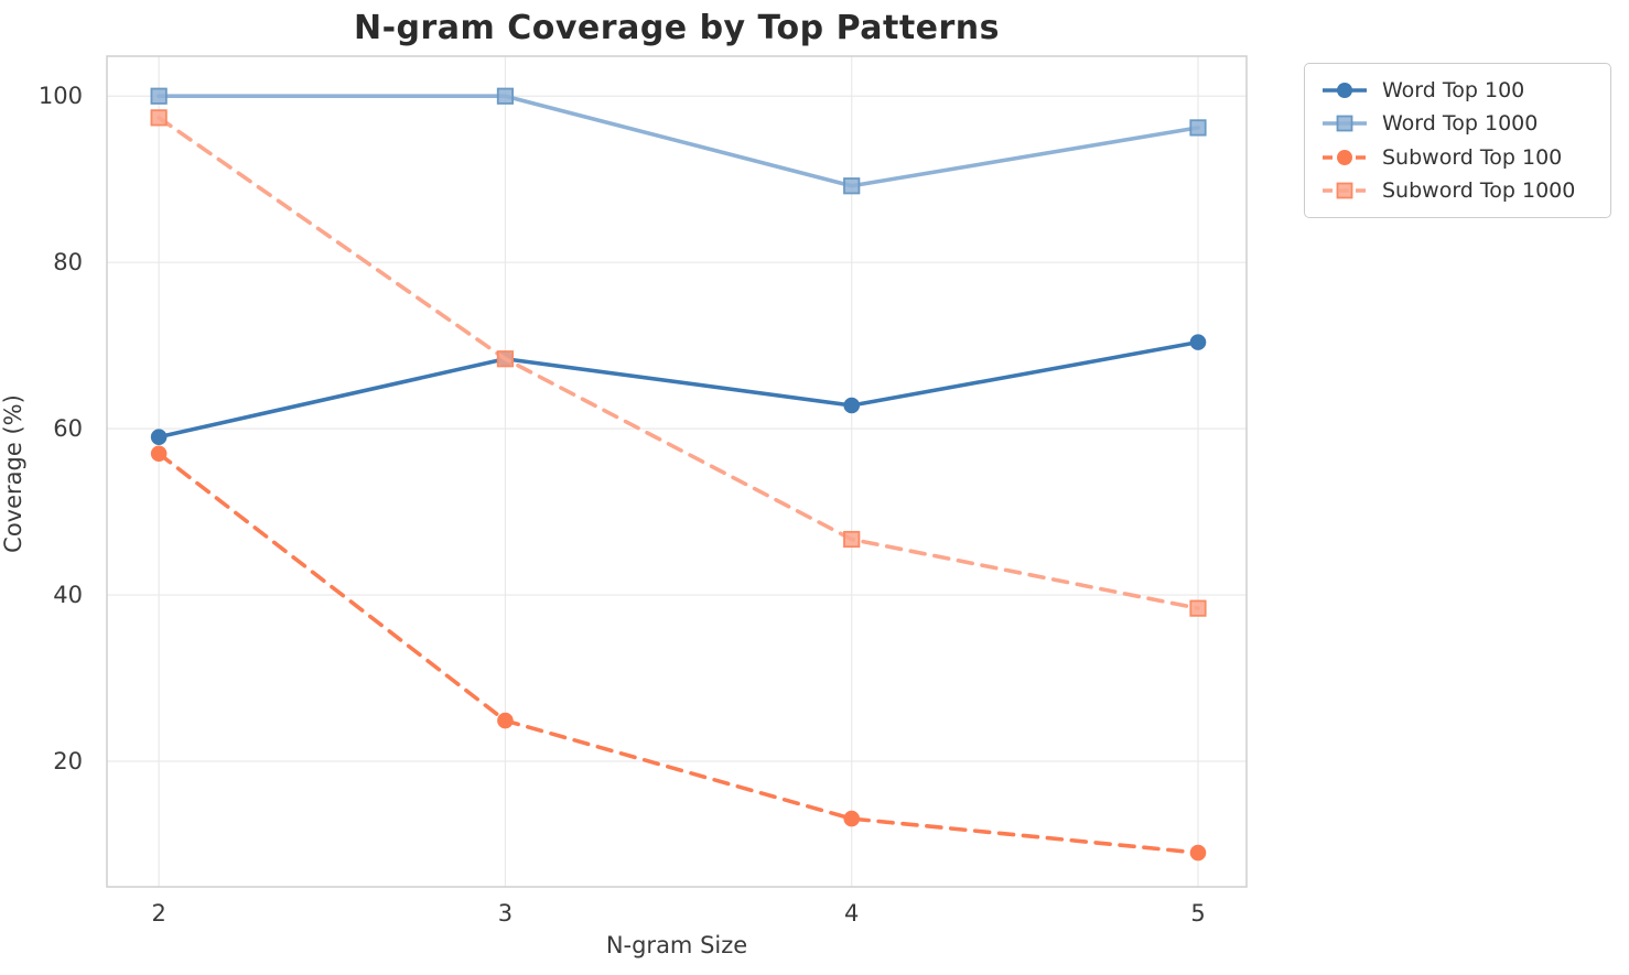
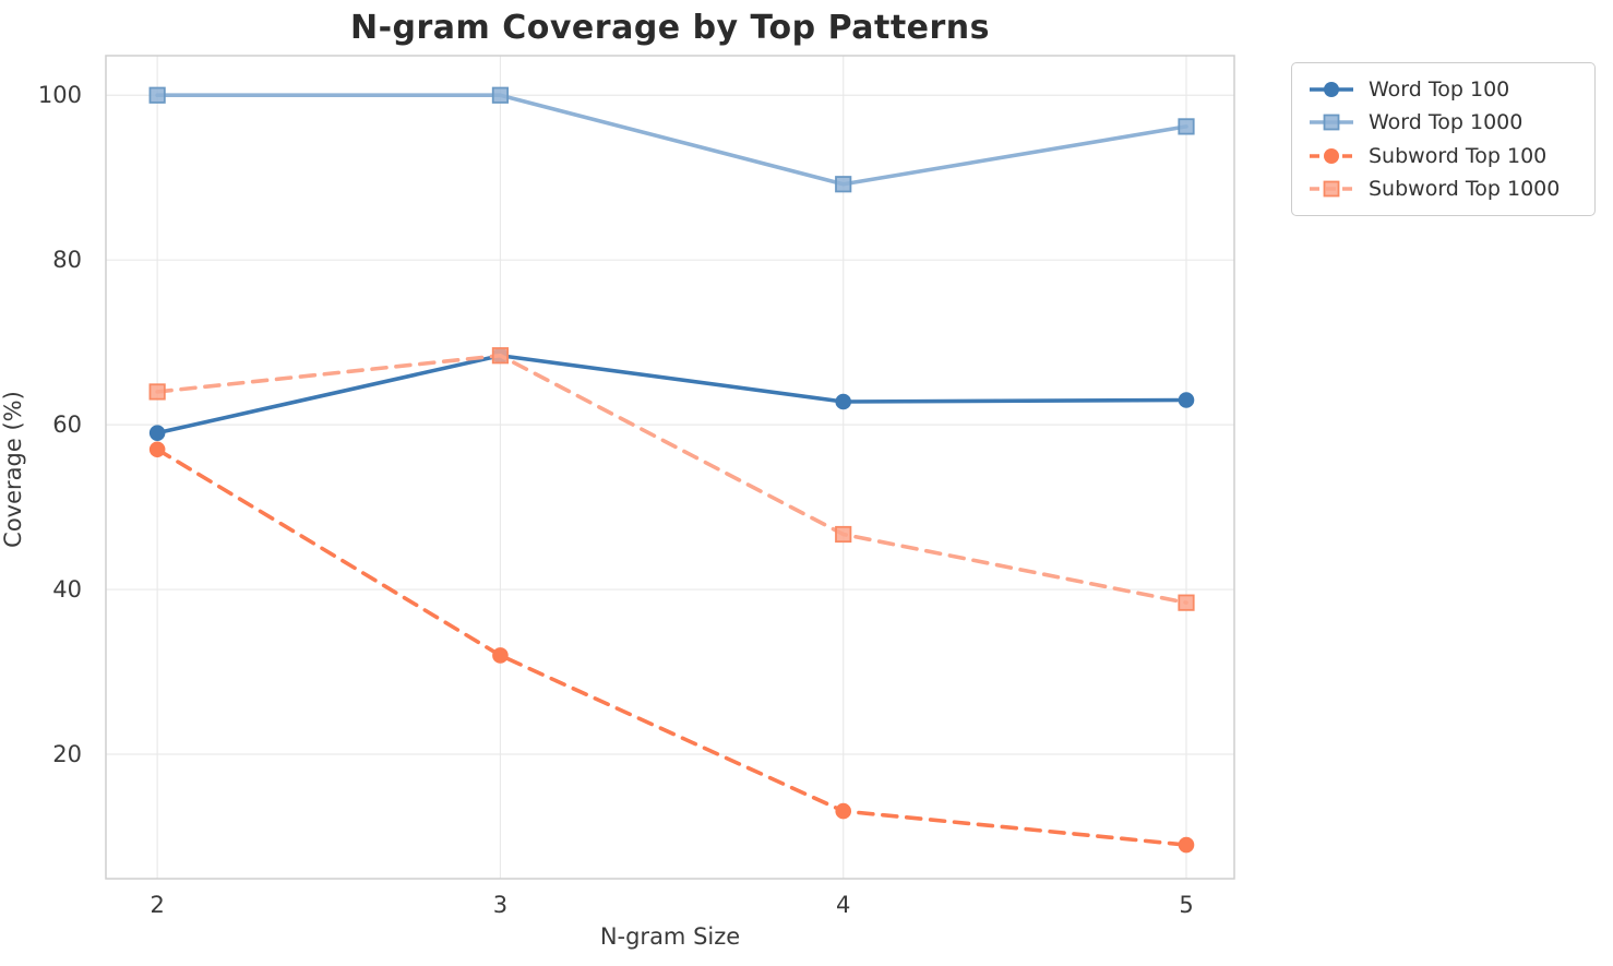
Subword Top 1000/2: 97 -> 64
Subword Top 100/3: 25 -> 32
Word Top 100/5: 70 -> 63
